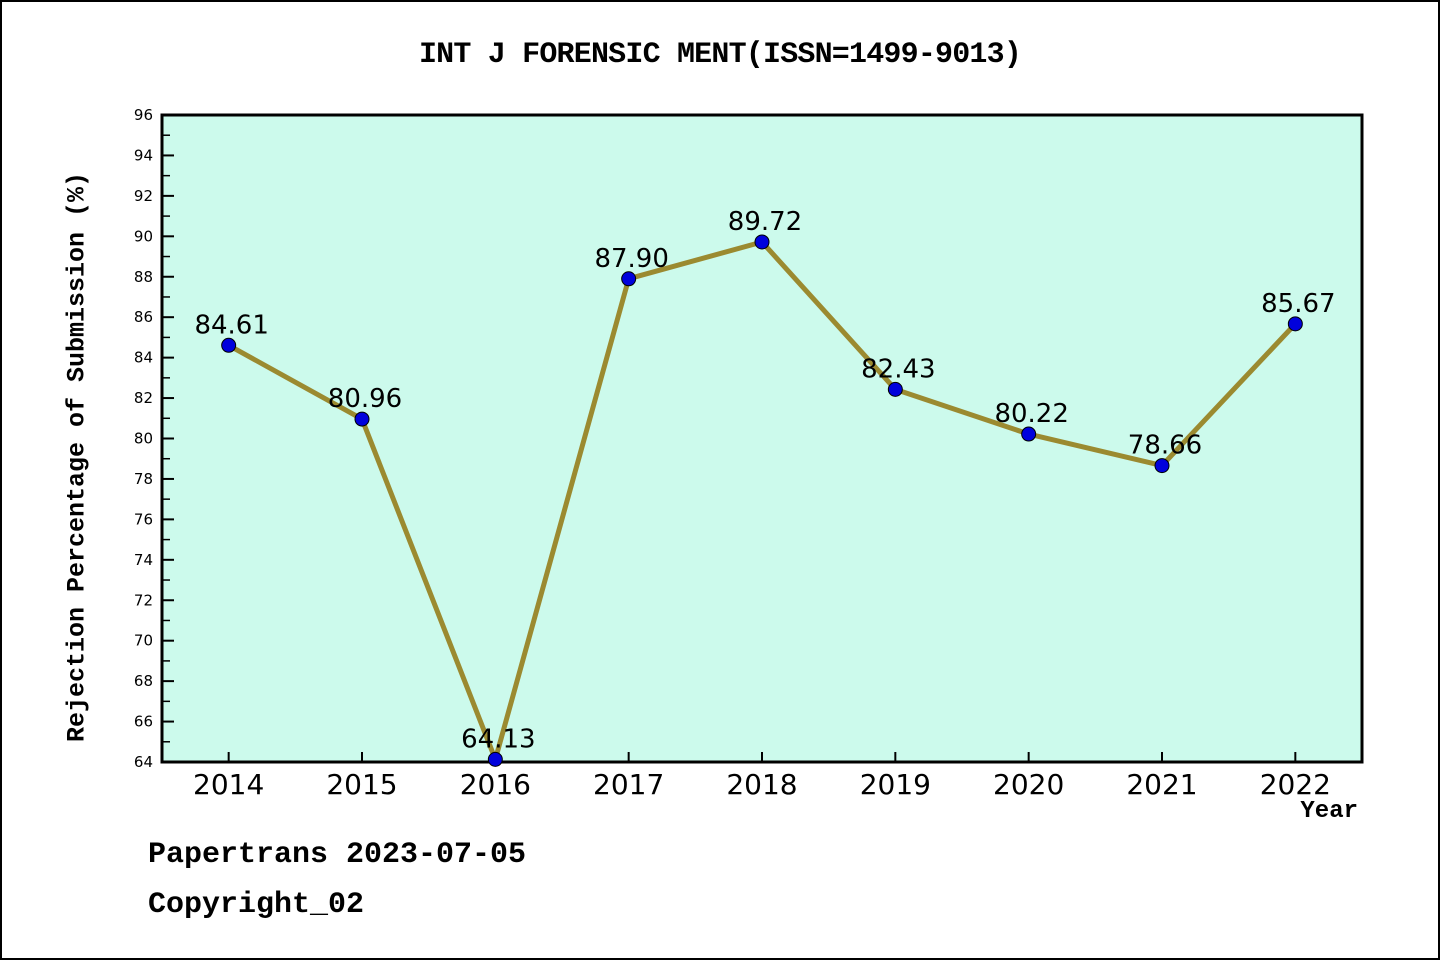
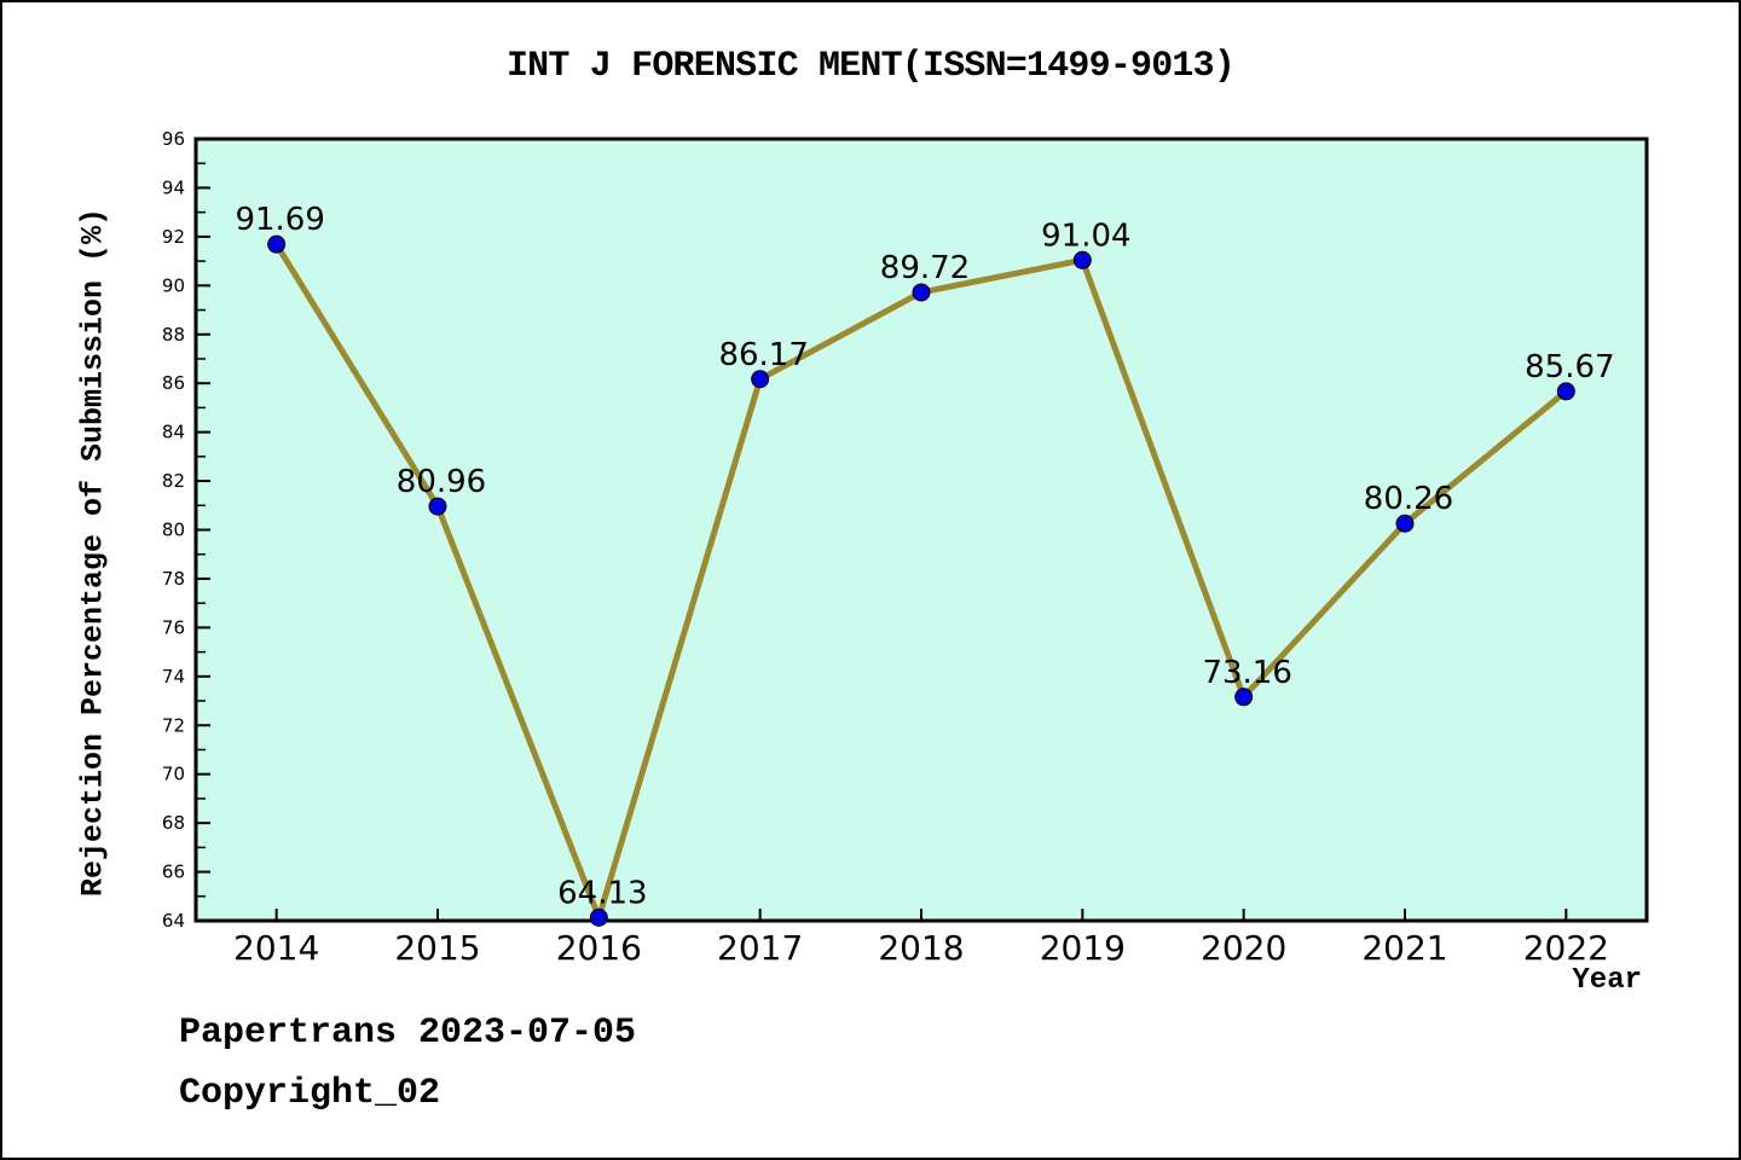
2014: 84.61 -> 91.69
2017: 87.90 -> 86.17
2019: 82.43 -> 91.04
2020: 80.22 -> 73.16
2021: 78.66 -> 80.26
